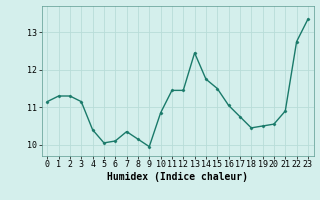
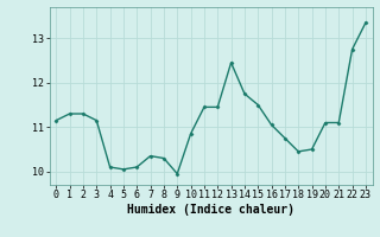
4: 10.40 -> 10.10
8: 10.15 -> 10.30
20: 10.55 -> 11.10
21: 10.90 -> 11.10
